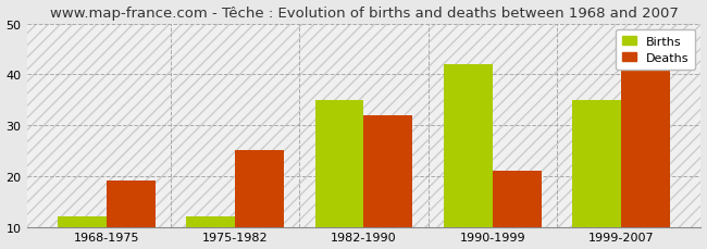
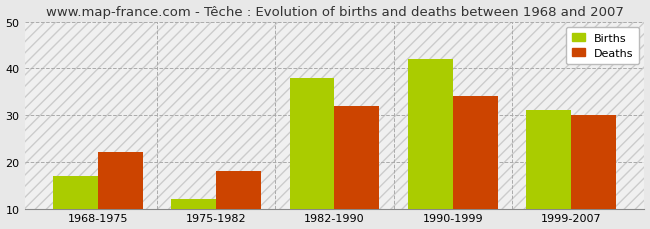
Births/1968-1975: 12 -> 17
Deaths/1968-1975: 19 -> 22
Deaths/1975-1982: 25 -> 18
Births/1982-1990: 35 -> 38
Deaths/1990-1999: 21 -> 34
Births/1999-2007: 35 -> 31
Deaths/1999-2007: 41 -> 30
